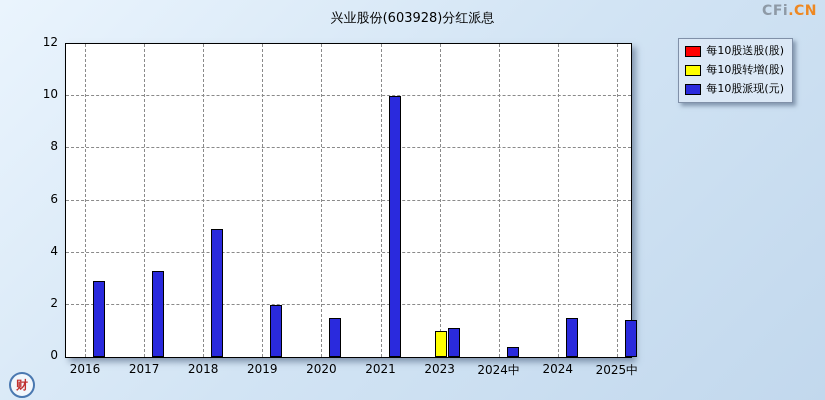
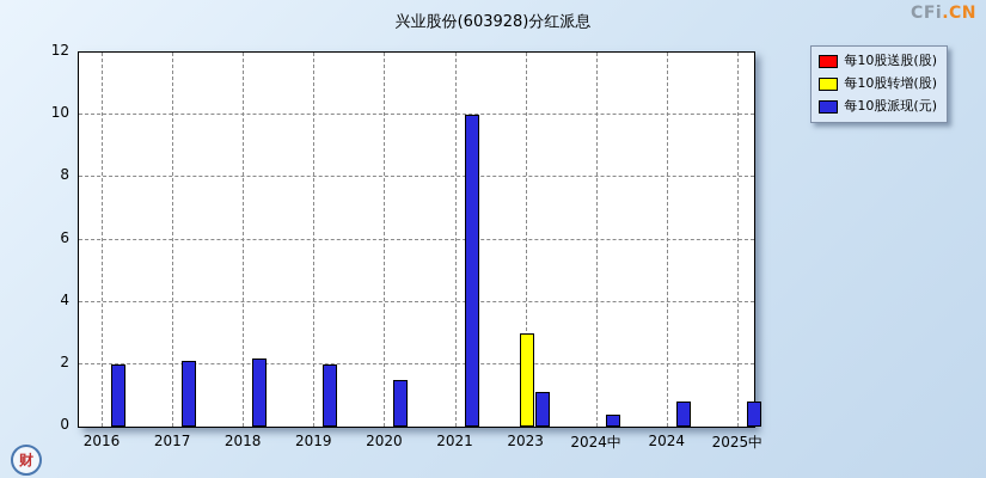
每10股派现(元)/2016: 2.9 -> 2.0
每10股派现(元)/2017: 3.3 -> 2.1
每10股派现(元)/2018: 4.9 -> 2.2
每10股转增(股)/2023: 1 -> 3
每10股派现(元)/2024: 1.5 -> 0.8
每10股派现(元)/2025中: 1.4 -> 0.8
